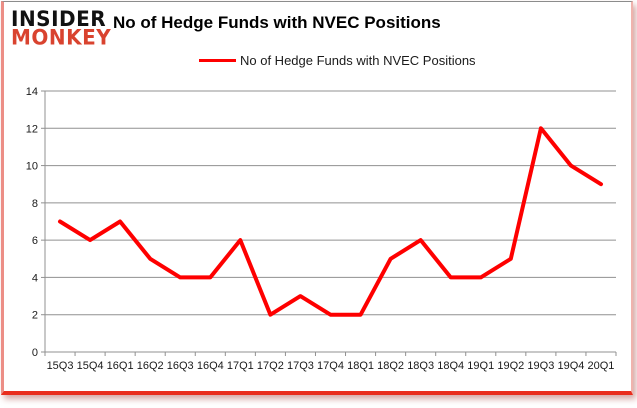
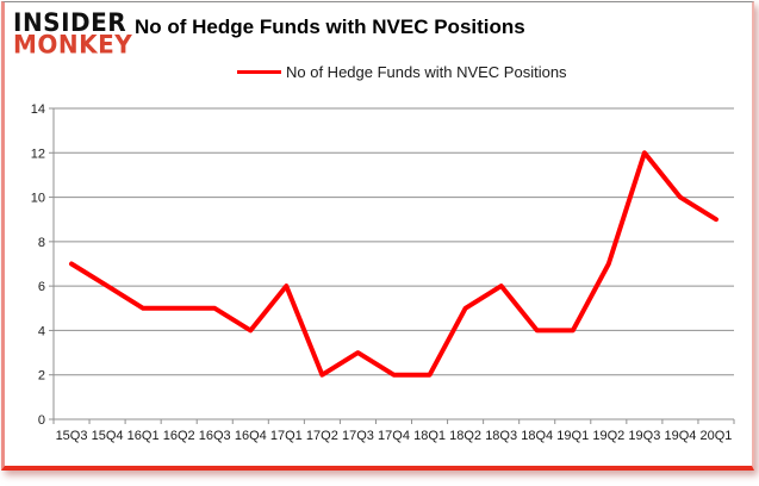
16Q1: 7 -> 5
16Q3: 4 -> 5
19Q2: 5 -> 7
